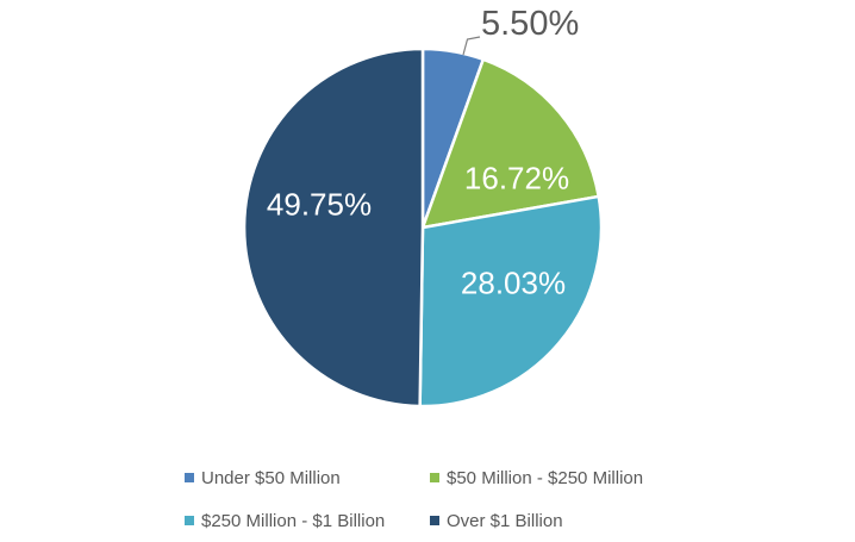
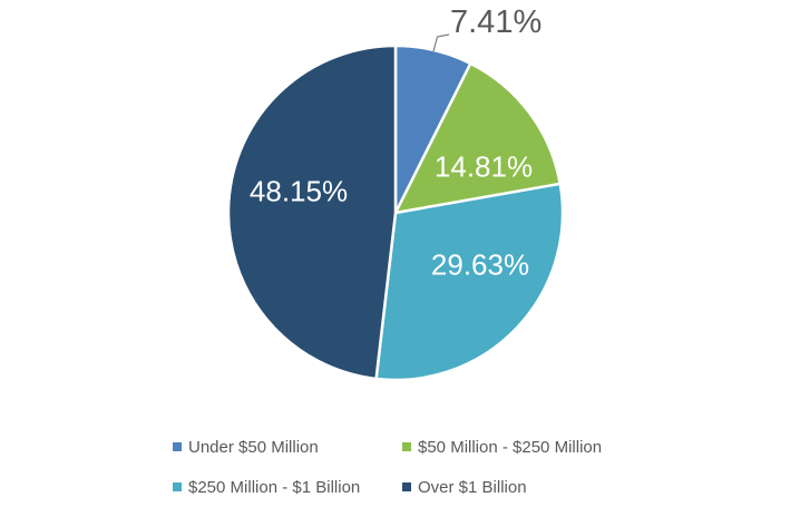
Under $50 Million: 5.50% -> 7.41%
$50 Million - $250 Million: 16.72% -> 14.81%
$250 Million - $1 Billion: 28.03% -> 29.63%
Over $1 Billion: 49.75% -> 48.15%
